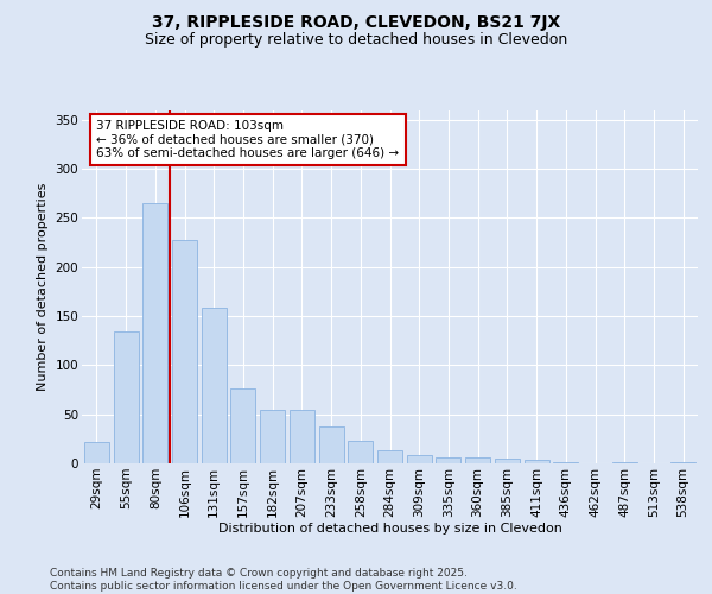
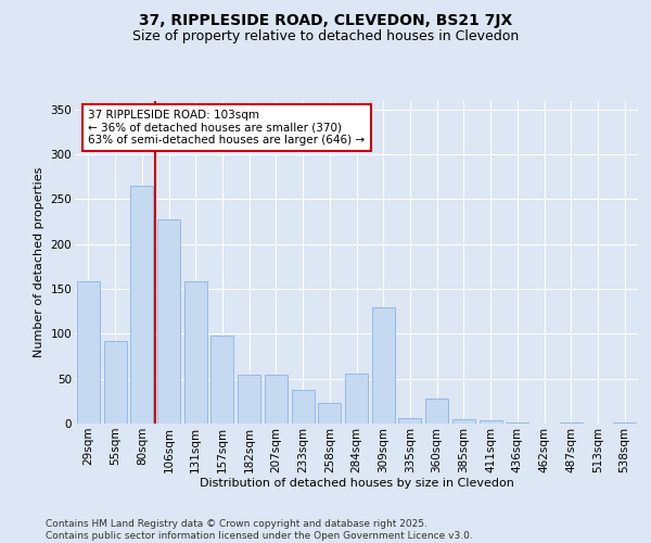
29sqm: 22 -> 158
55sqm: 134 -> 92
157sqm: 76 -> 98
284sqm: 13 -> 56
309sqm: 9 -> 130
360sqm: 6 -> 28
